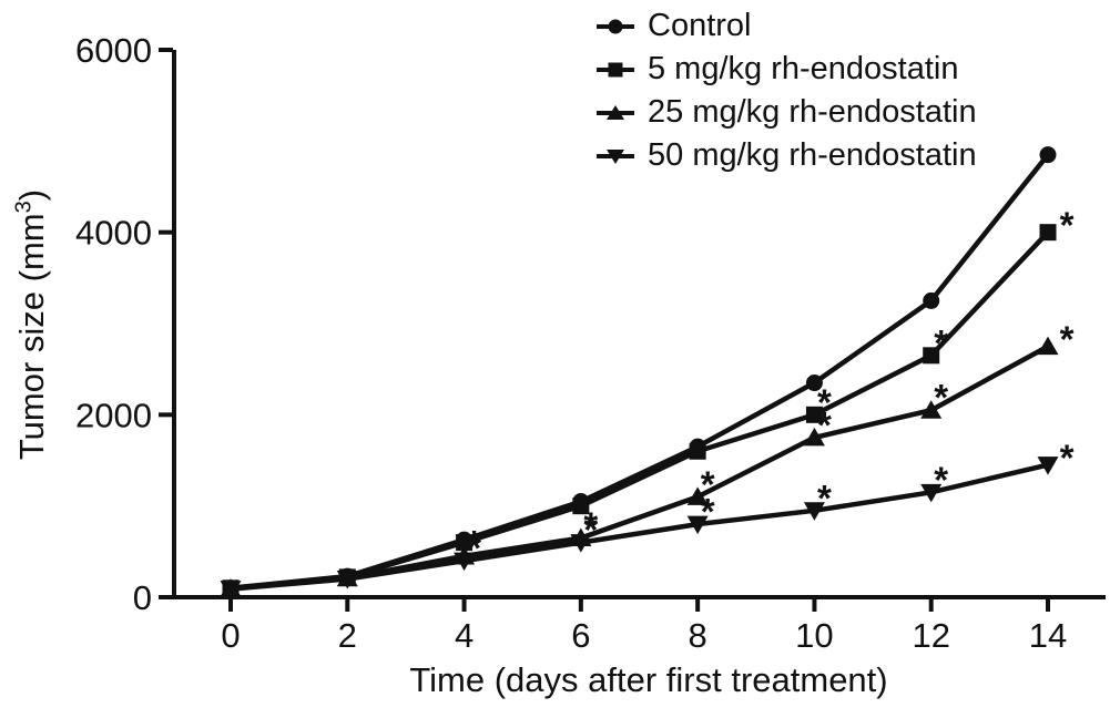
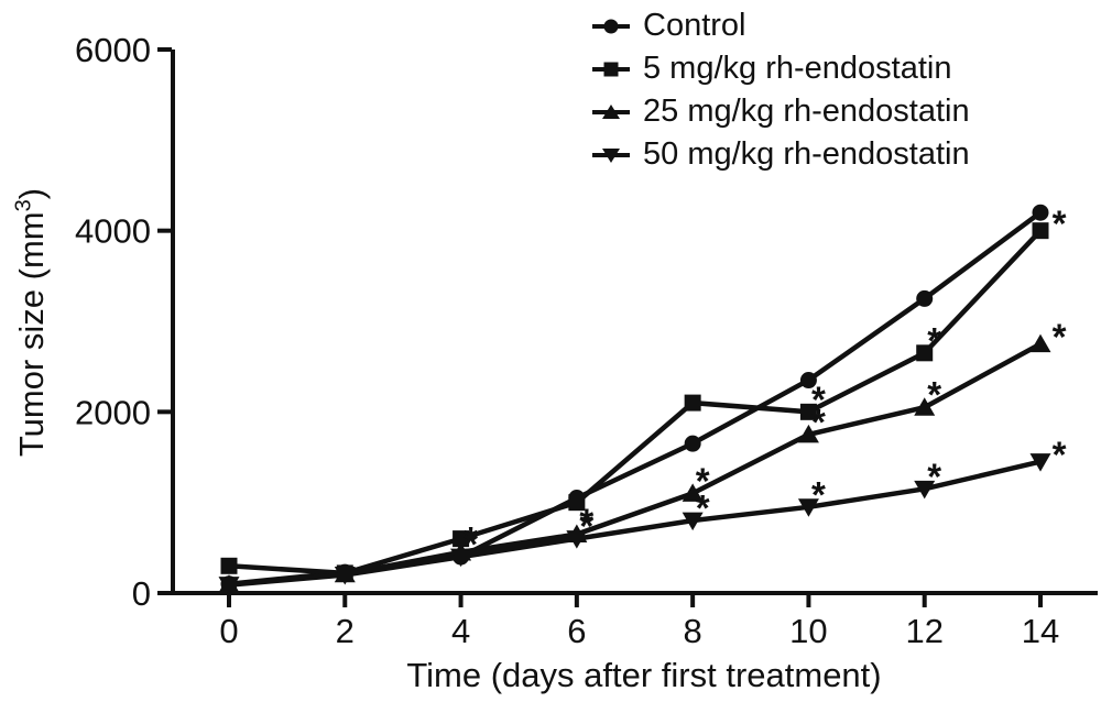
5 mg/kg rh-endostatin/0: 100 -> 300
Control/4: 600 -> 400
5 mg/kg rh-endostatin/8: 1600 -> 2100
Control/14: 4800 -> 4200
